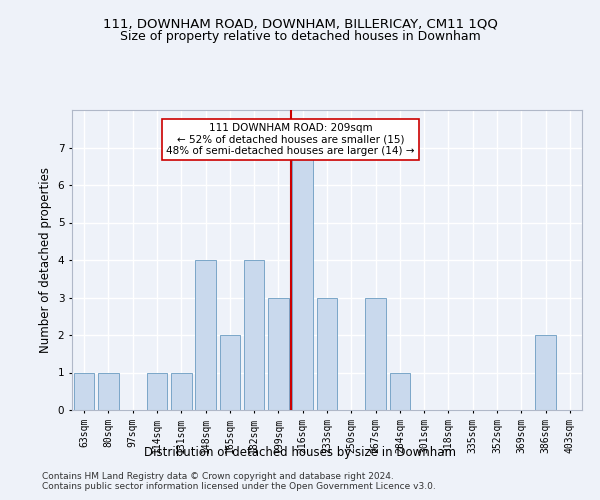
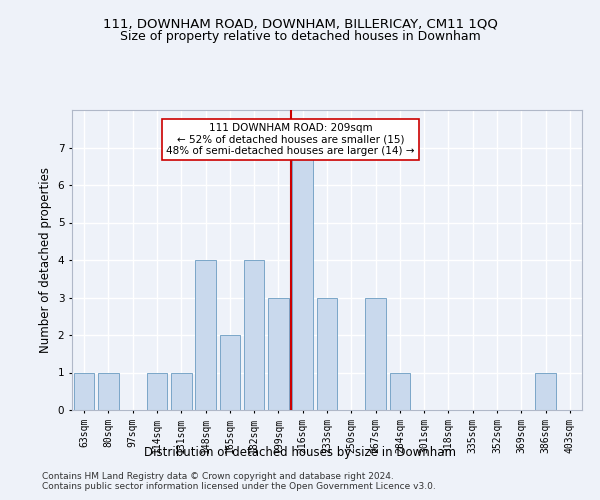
386sqm: 2 -> 1
